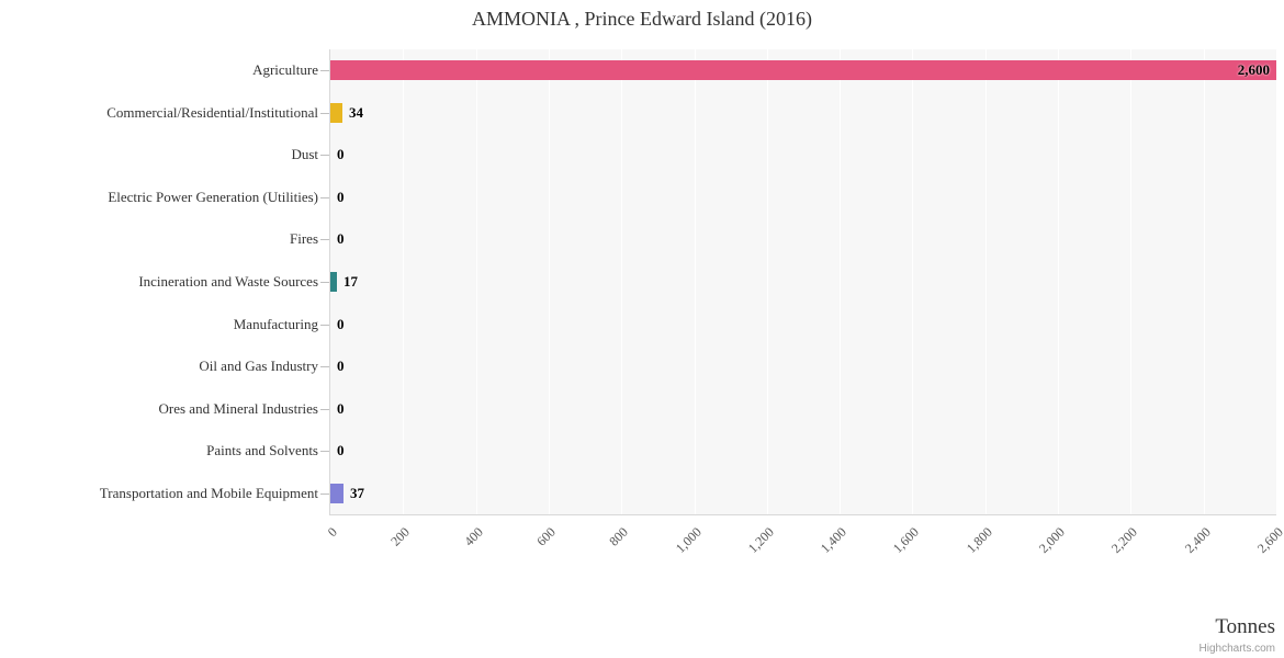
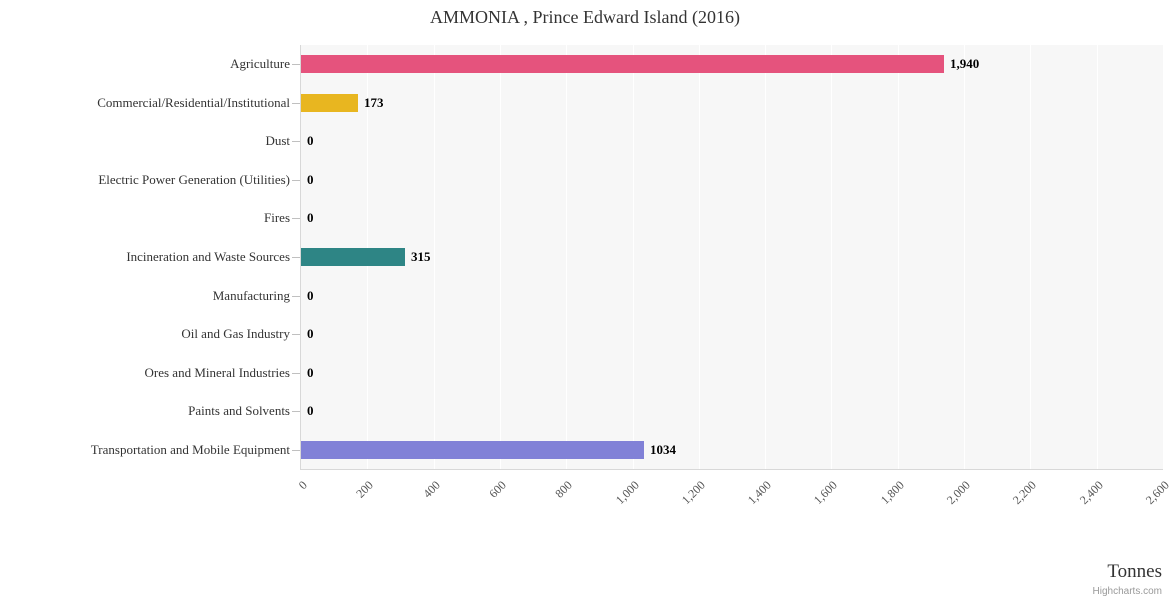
Agriculture: 2,600 -> 1,940
Commercial/Residential/Institutional: 34 -> 173
Incineration and Waste Sources: 17 -> 315
Transportation and Mobile Equipment: 37 -> 1034
